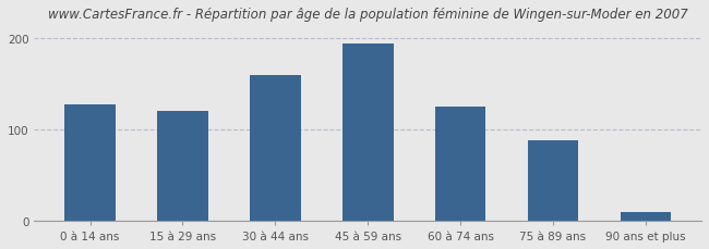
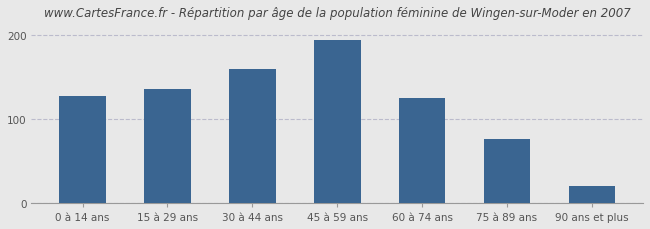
15 à 29 ans: 120 -> 136
75 à 89 ans: 88 -> 76
90 ans et plus: 10 -> 20
